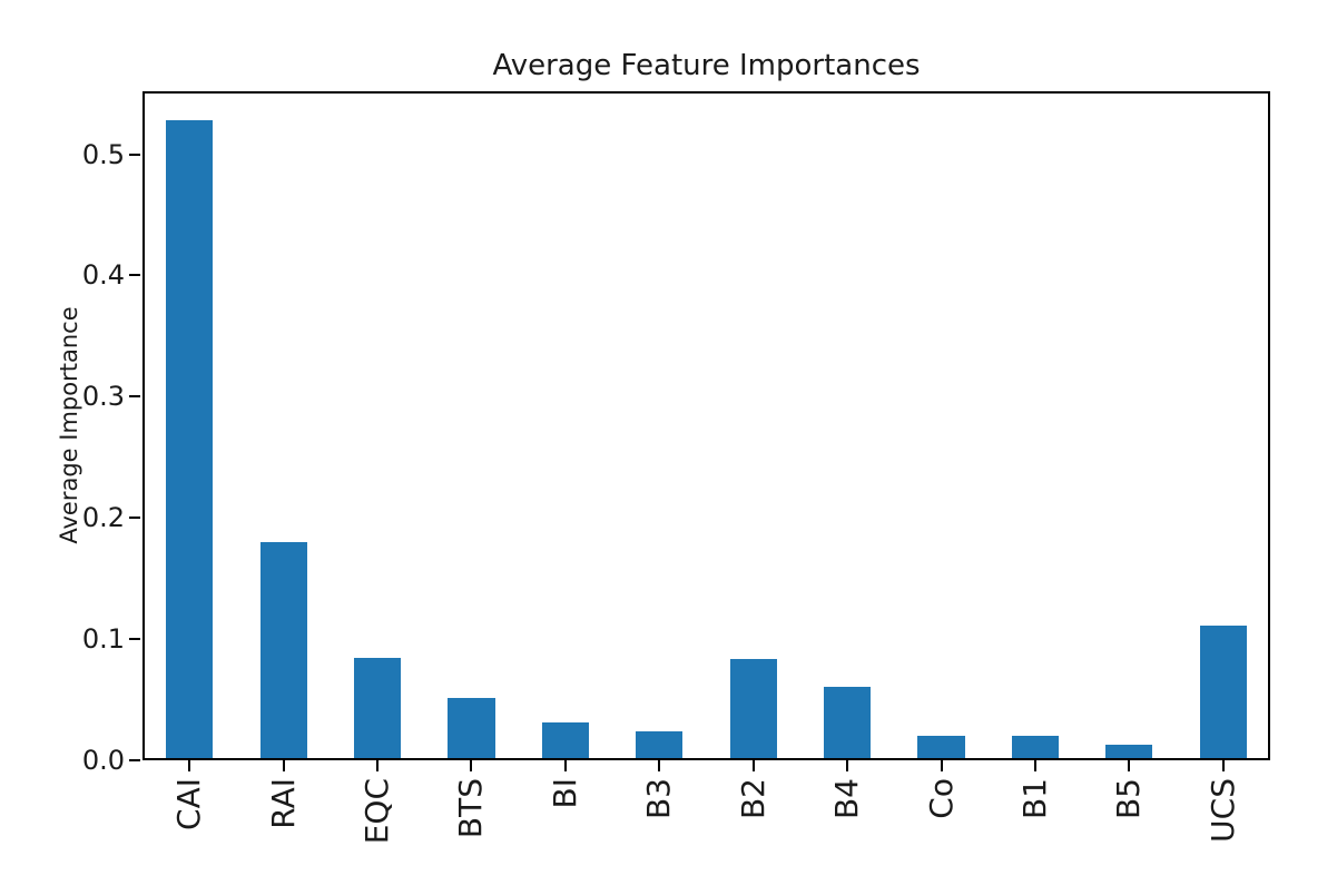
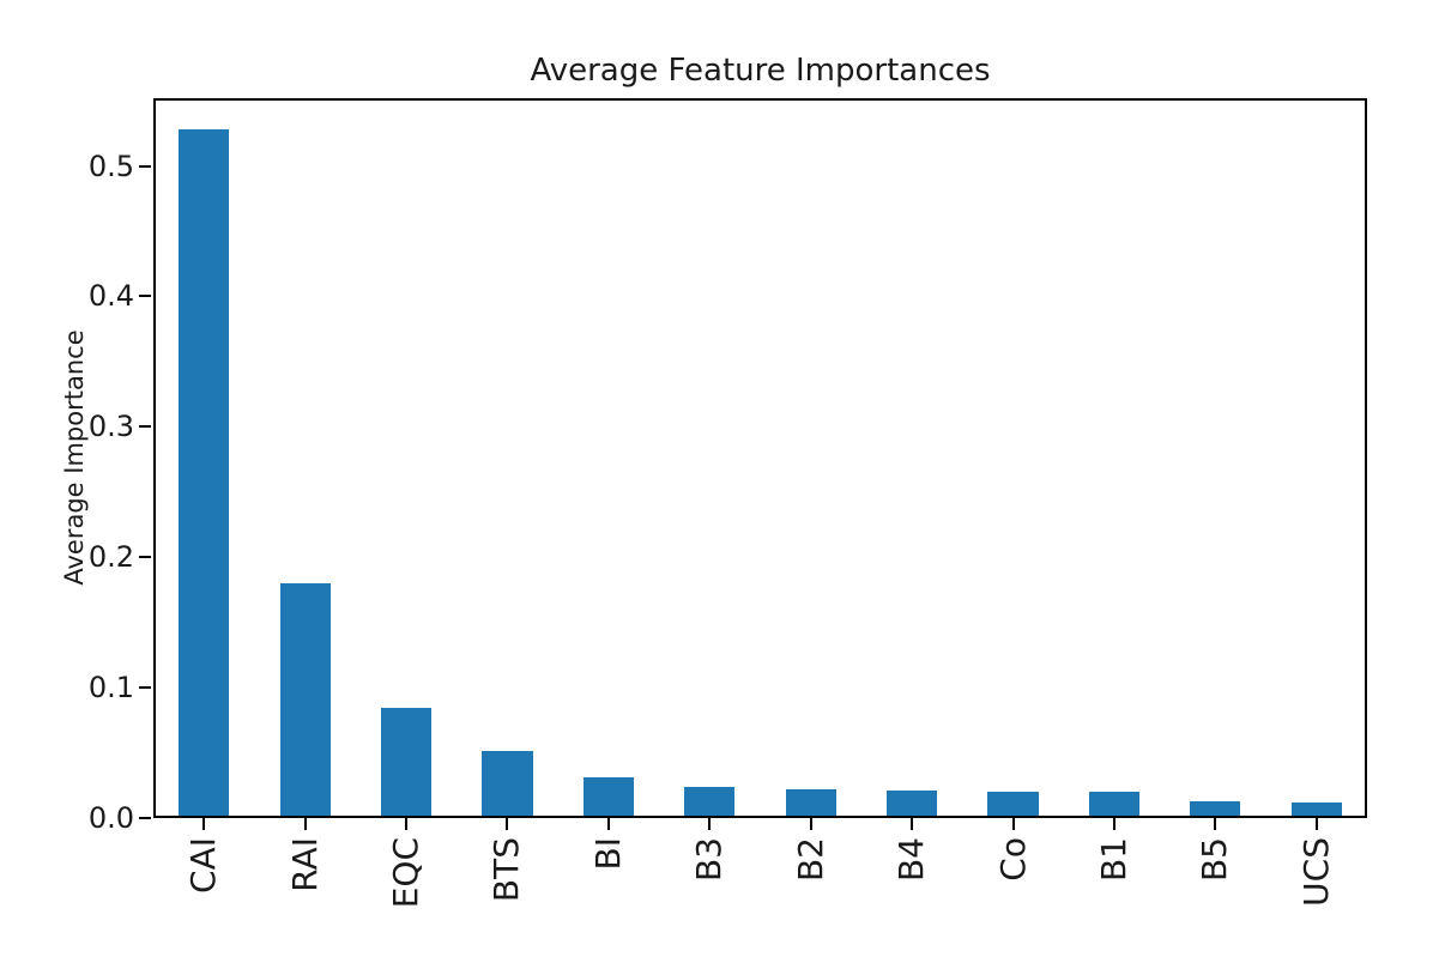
B2: 0.082 -> 0.020
B4: 0.059 -> 0.019
UCS: 0.109 -> 0.010
